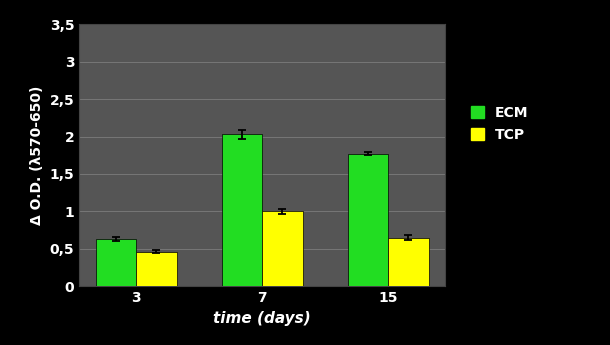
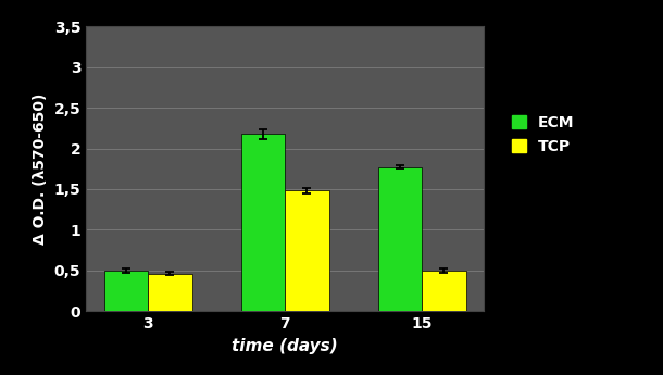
ECM/3: 0,63 -> 0,50
ECM/7: 2,03 -> 2,18
TCP/7: 1,00 -> 1,48
TCP/15: 0,65 -> 0,50
